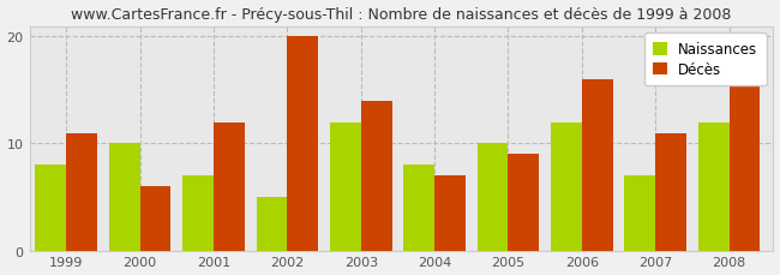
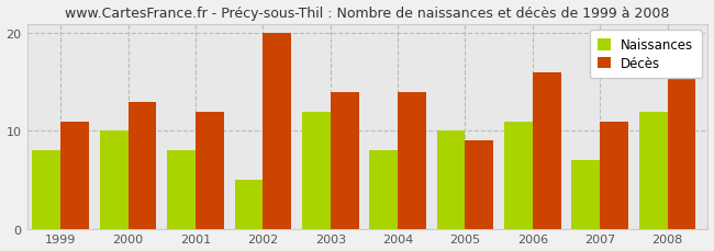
Décès/2000: 6 -> 13
Naissances/2001: 7 -> 8
Décès/2004: 7 -> 14
Naissances/2006: 12 -> 11
